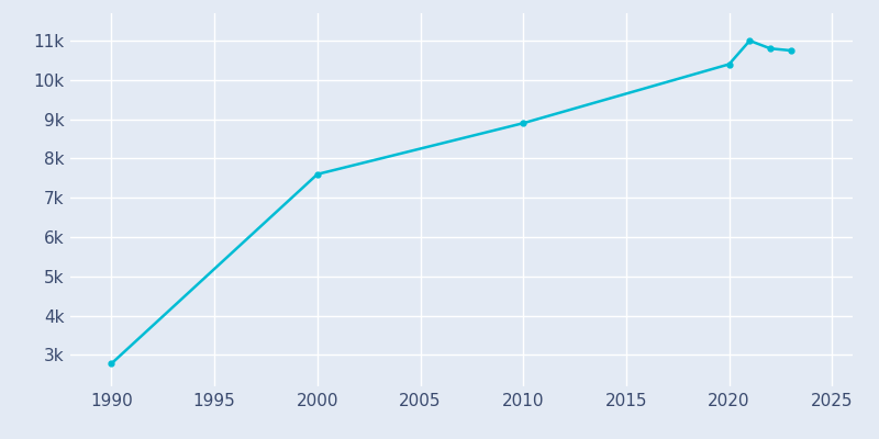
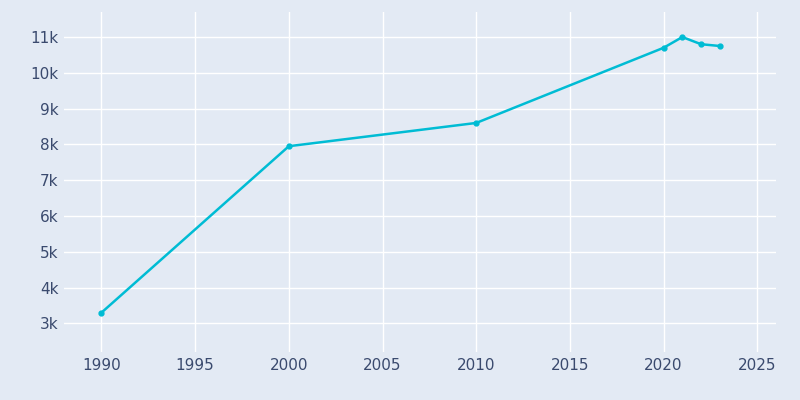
1990: 2.78k -> 3.30k
2000: 7.60k -> 7.95k
2010: 8.90k -> 8.60k
2020: 10.40k -> 10.70k
